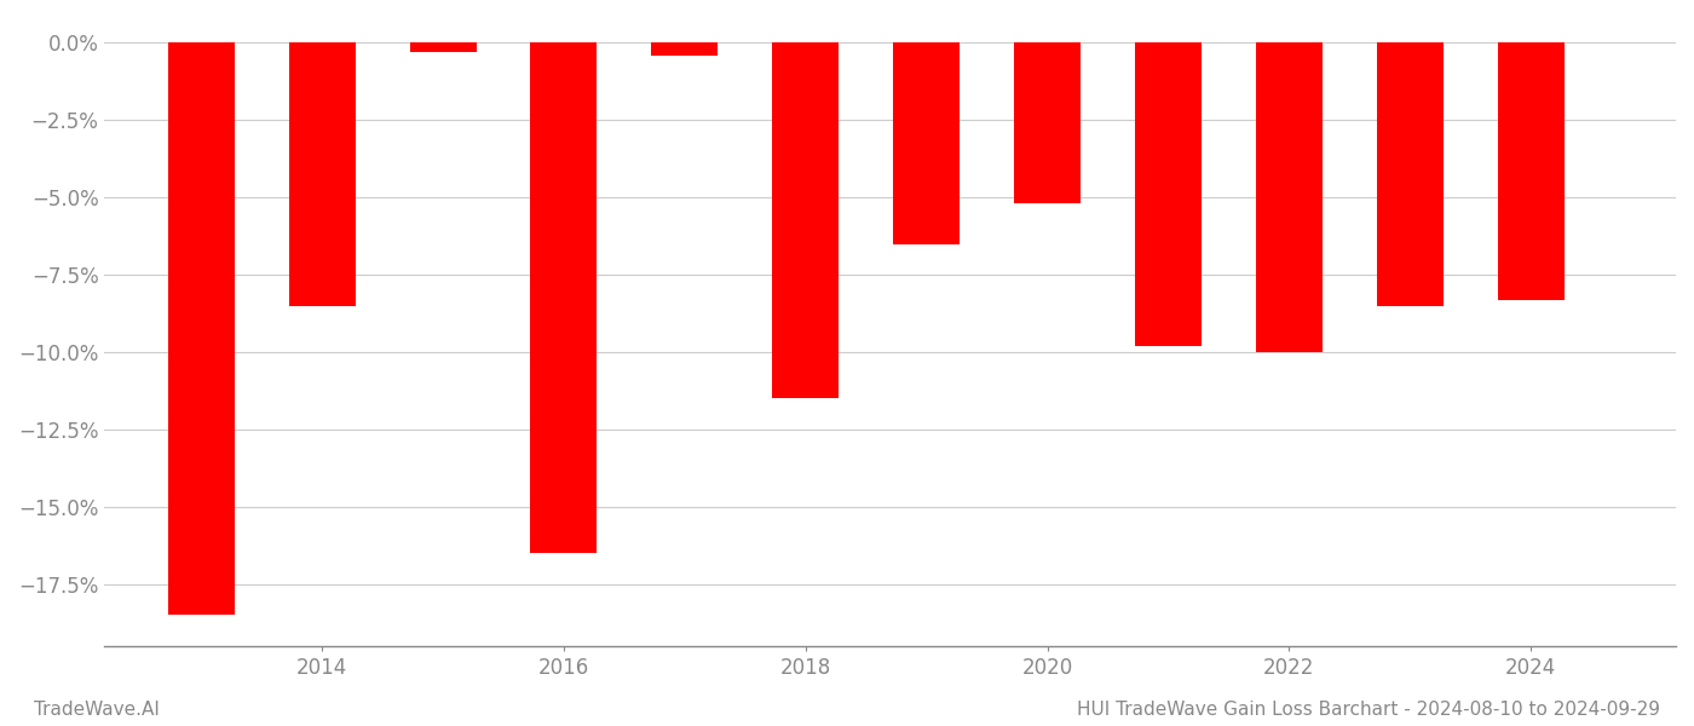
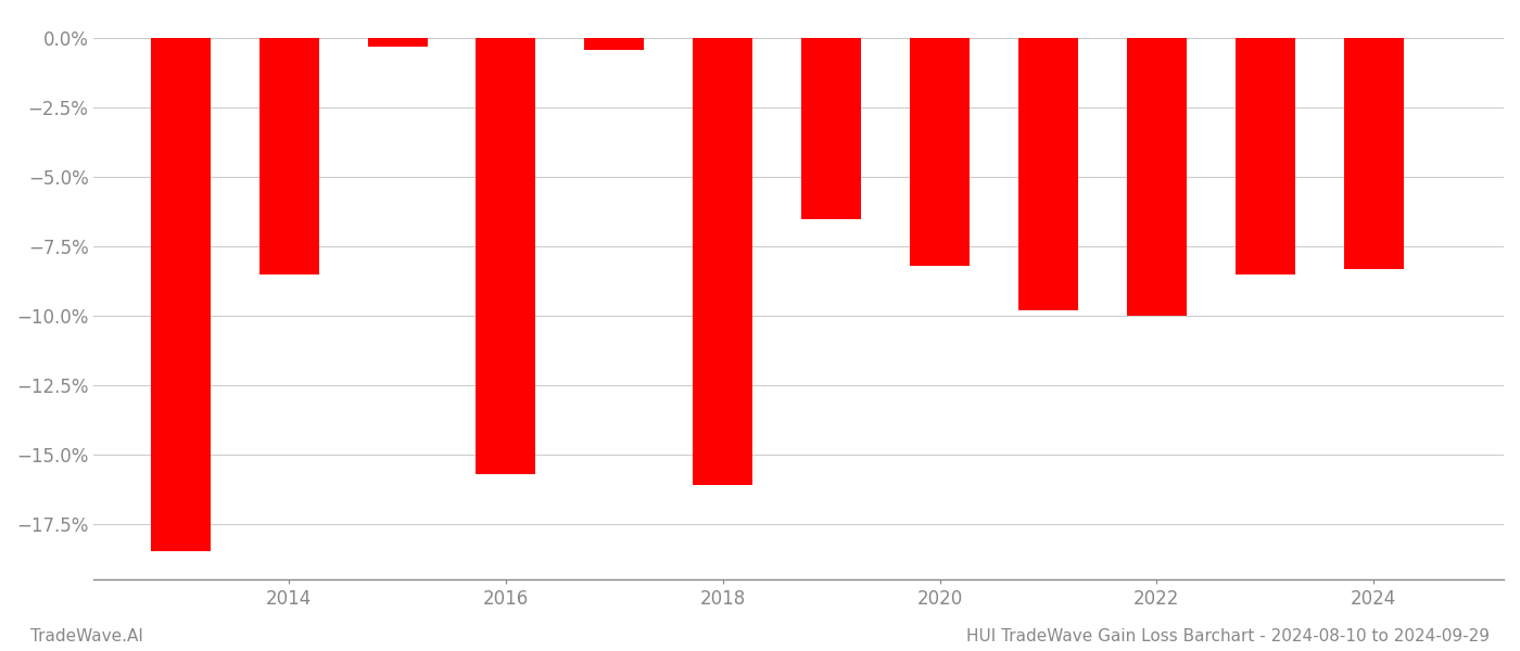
2016: -16.5% -> -15.7%
2018: -11.5% -> -16.1%
2020: -5.2% -> -8.2%
